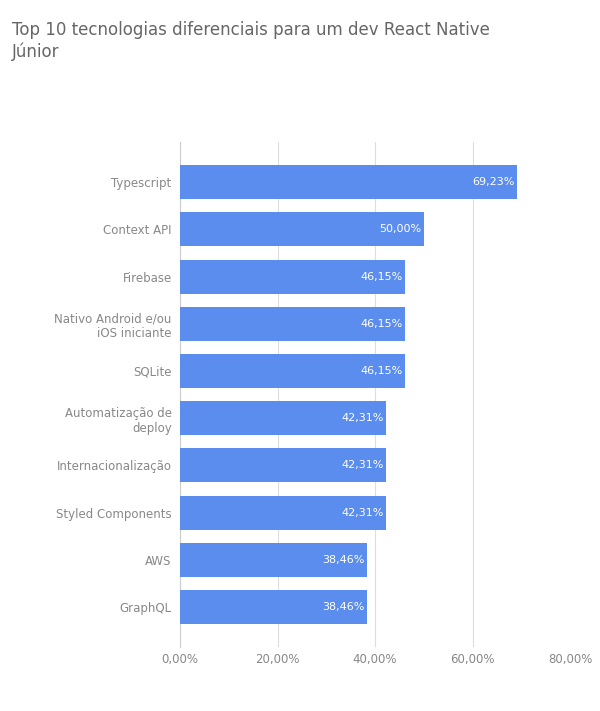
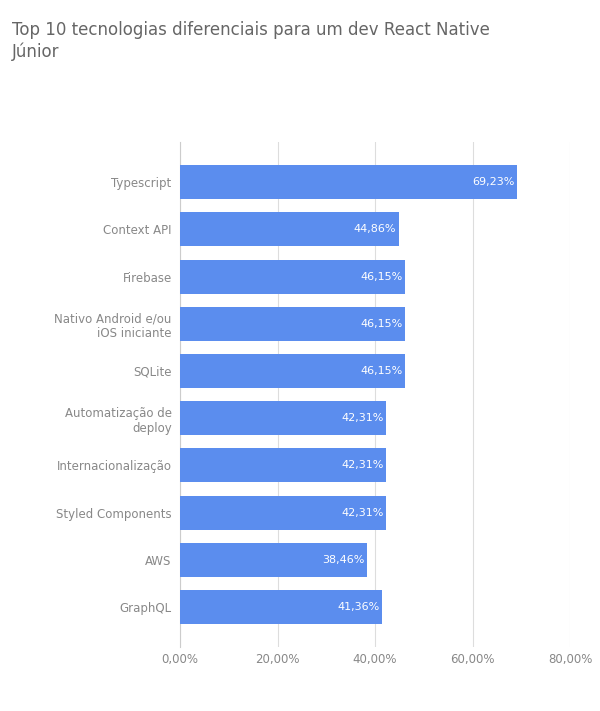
Context API: 50,00% -> 44,86%
GraphQL: 38,46% -> 41,36%
